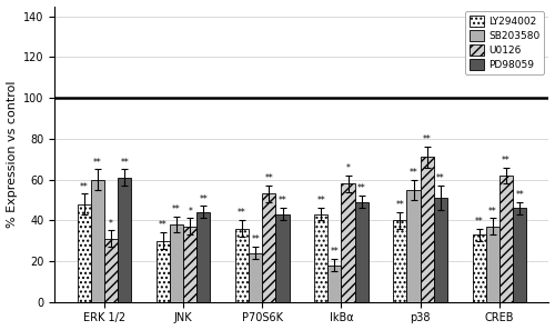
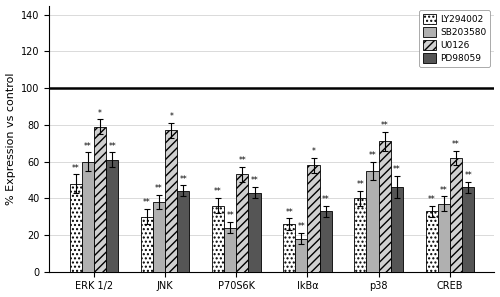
U0126/ERK 1/2: 31 -> 79
U0126/JNK: 37 -> 77
LY294002/IkBα: 43 -> 26
PD98059/IkBα: 49 -> 33
PD98059/p38: 51 -> 46
